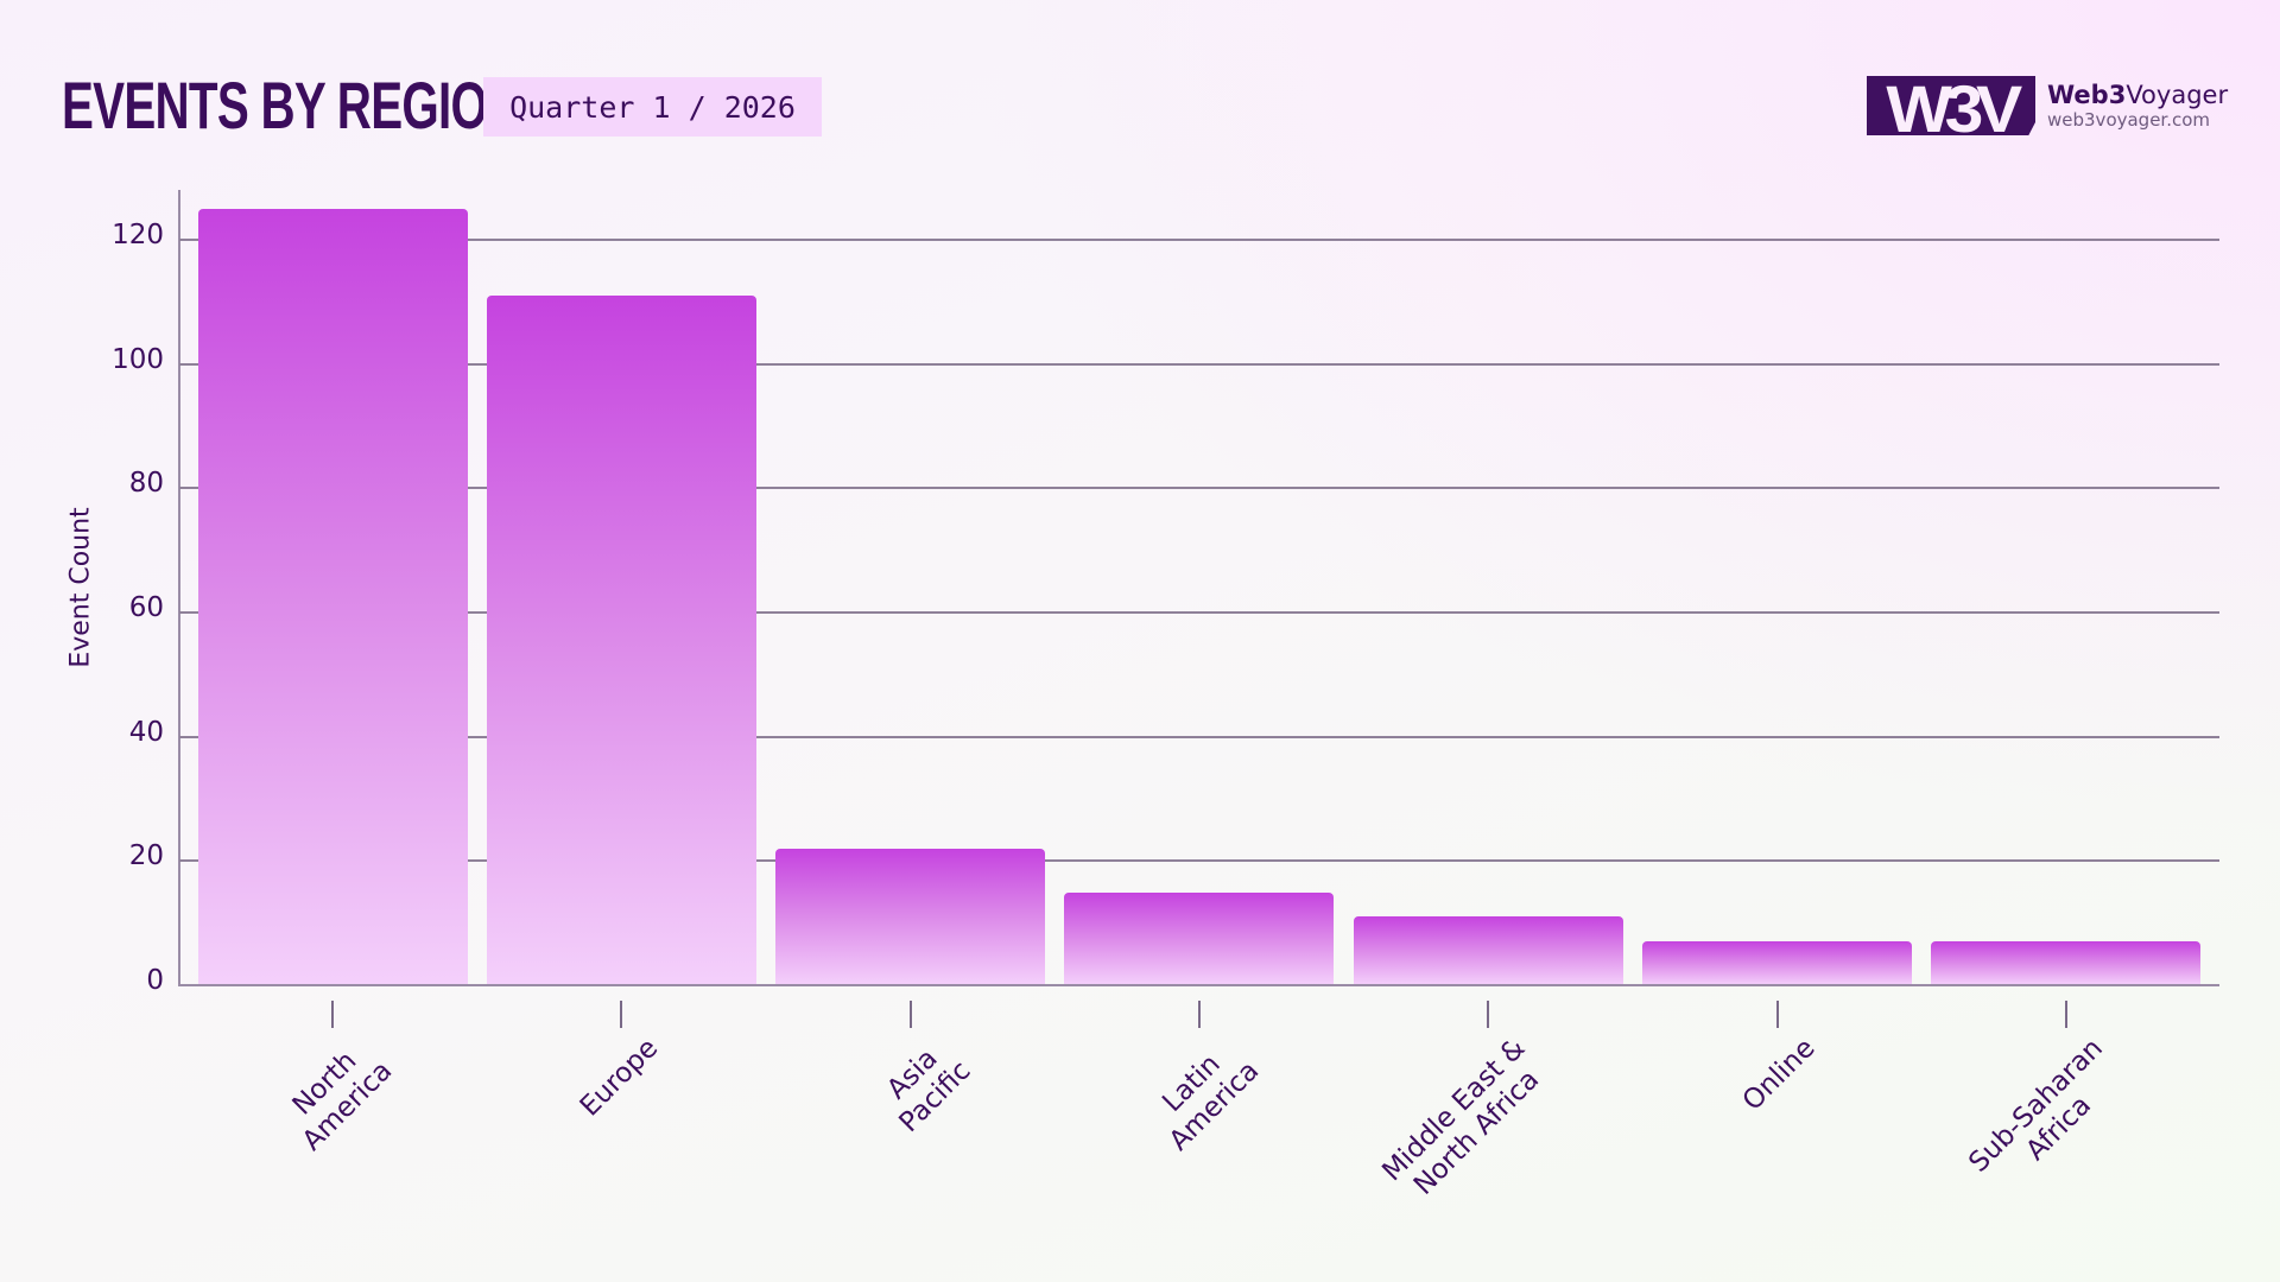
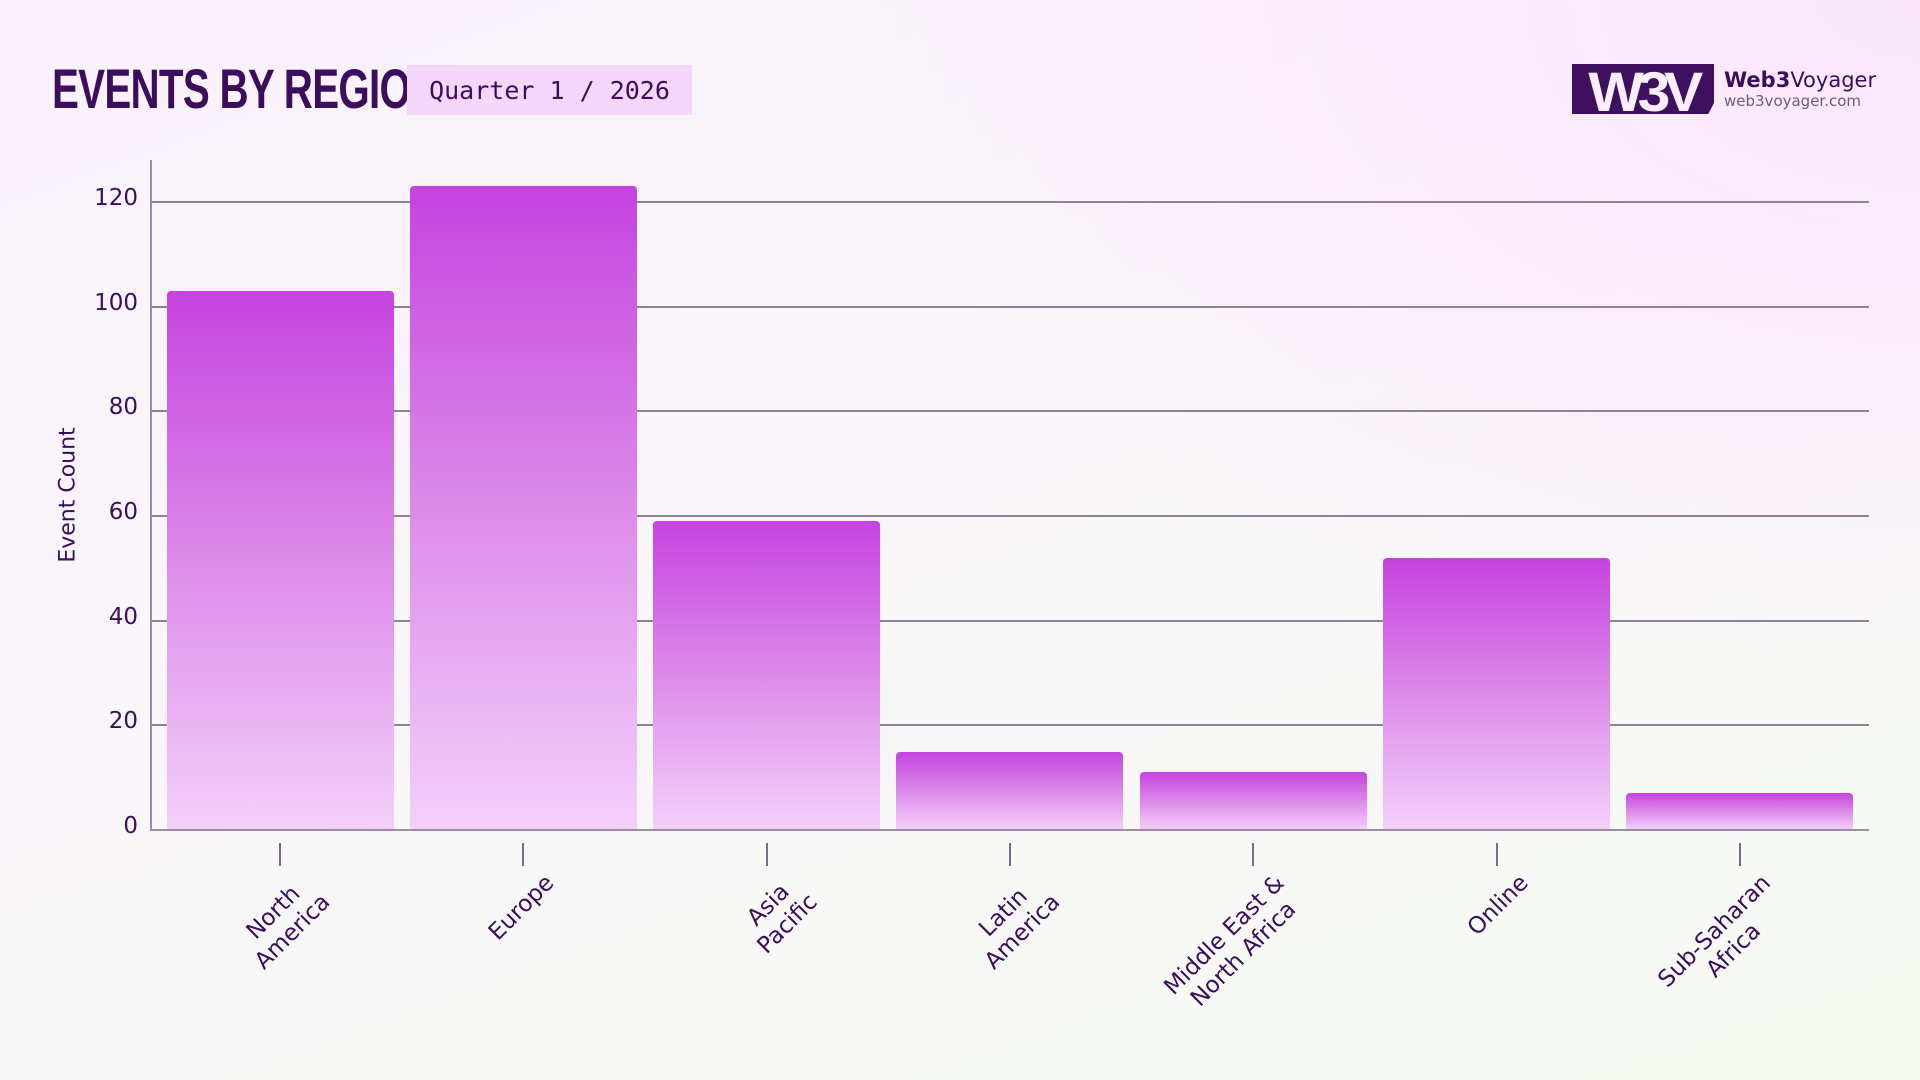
North America: 125 -> 103
Europe: 111 -> 123
Asia Pacific: 22 -> 59
Online: 7 -> 52
